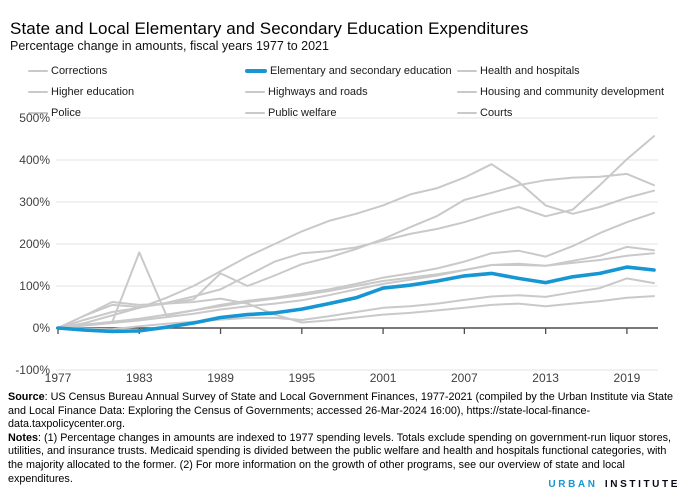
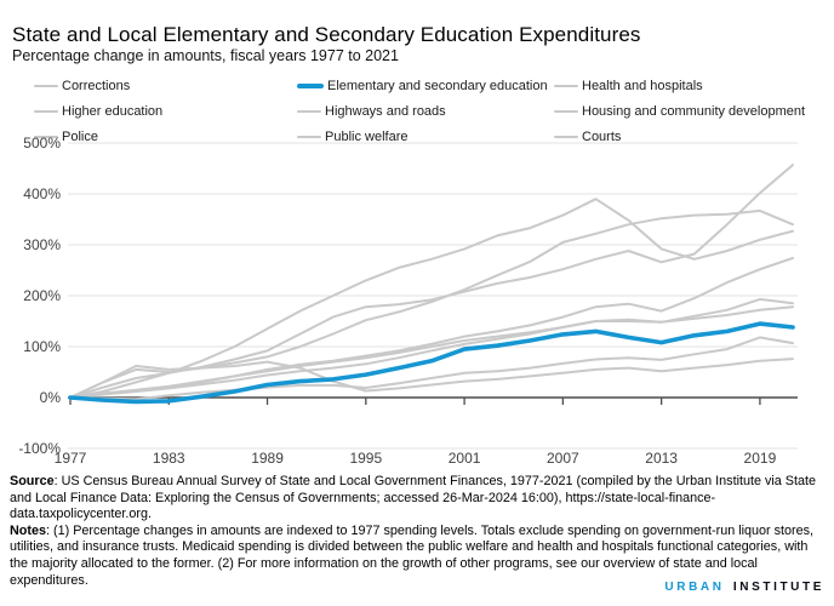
Higher education/1983: 180% -> 20%
Health and hospitals/1989: 130% -> 80%
